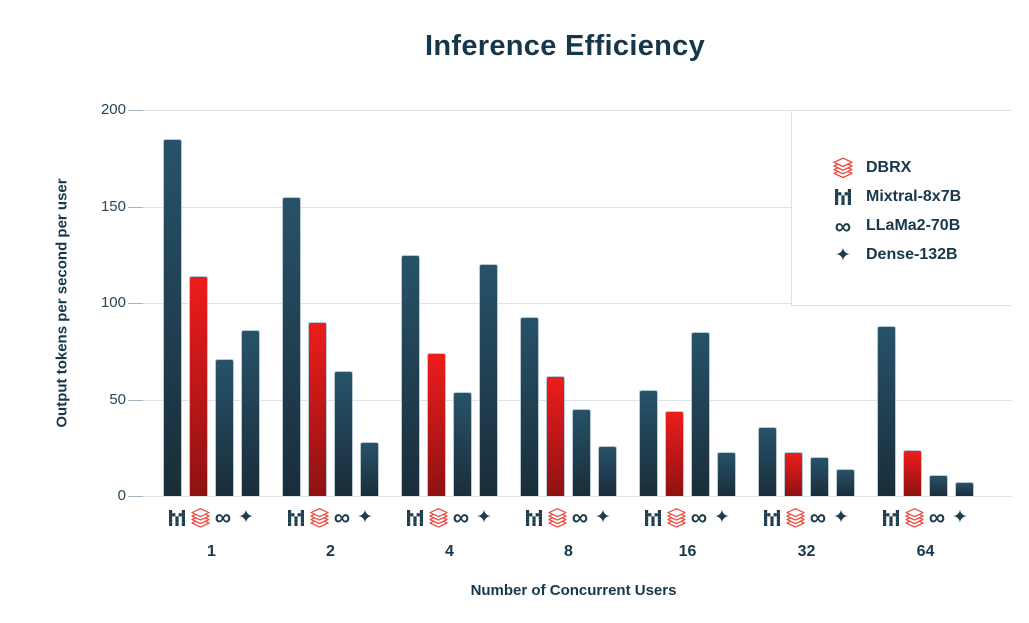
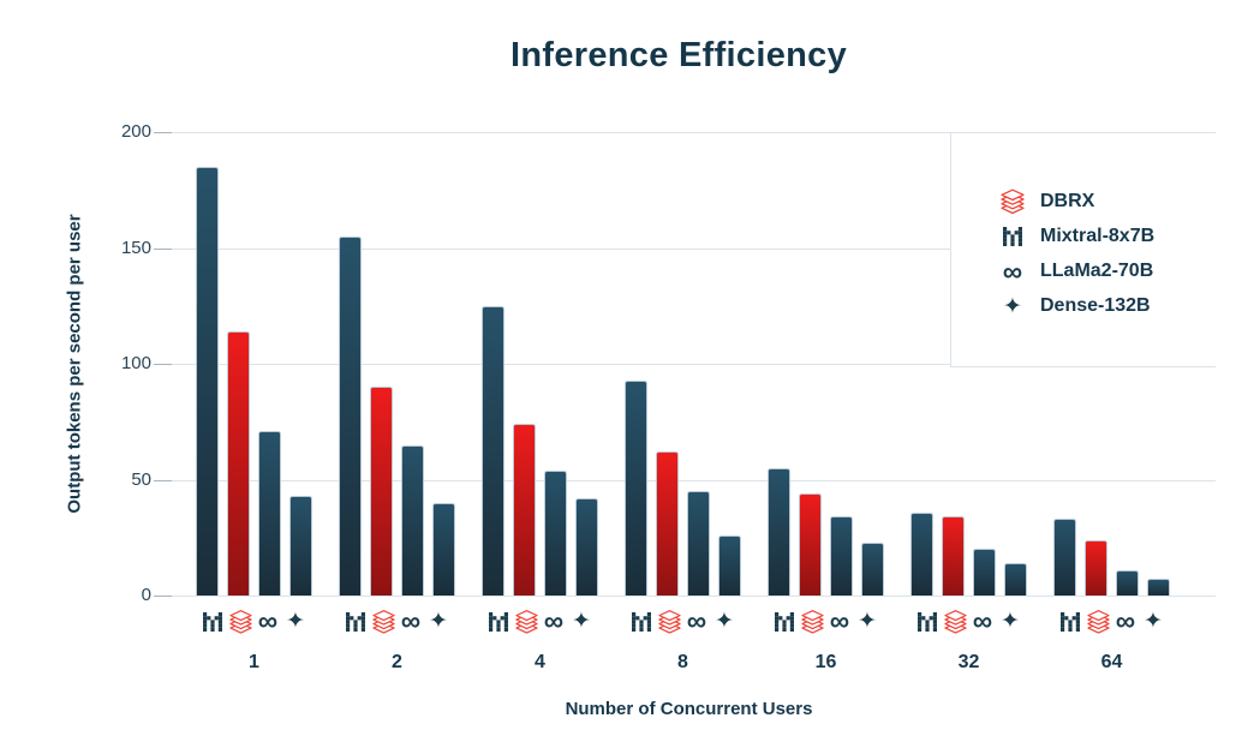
Dense-132B/1: 86 -> 43
Dense-132B/2: 28 -> 40
Dense-132B/4: 120 -> 42
LLaMa2-70B/16: 85 -> 34
DBRX/32: 23 -> 34
Mixtral-8x7B/64: 88 -> 33
